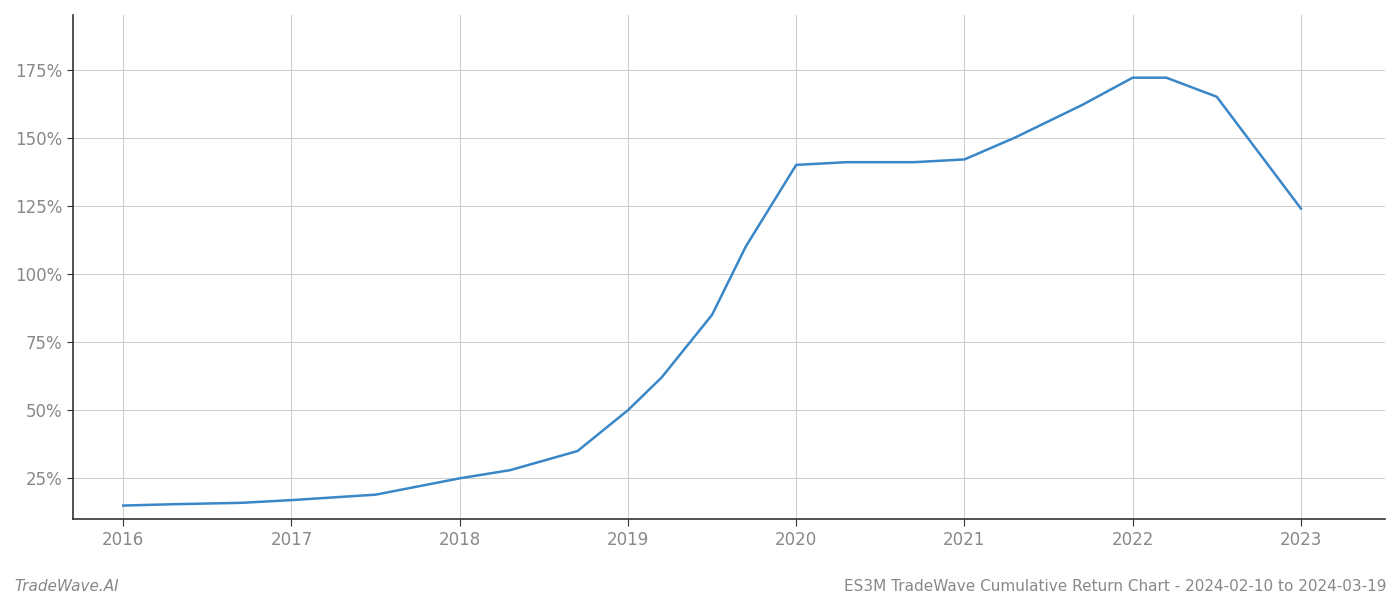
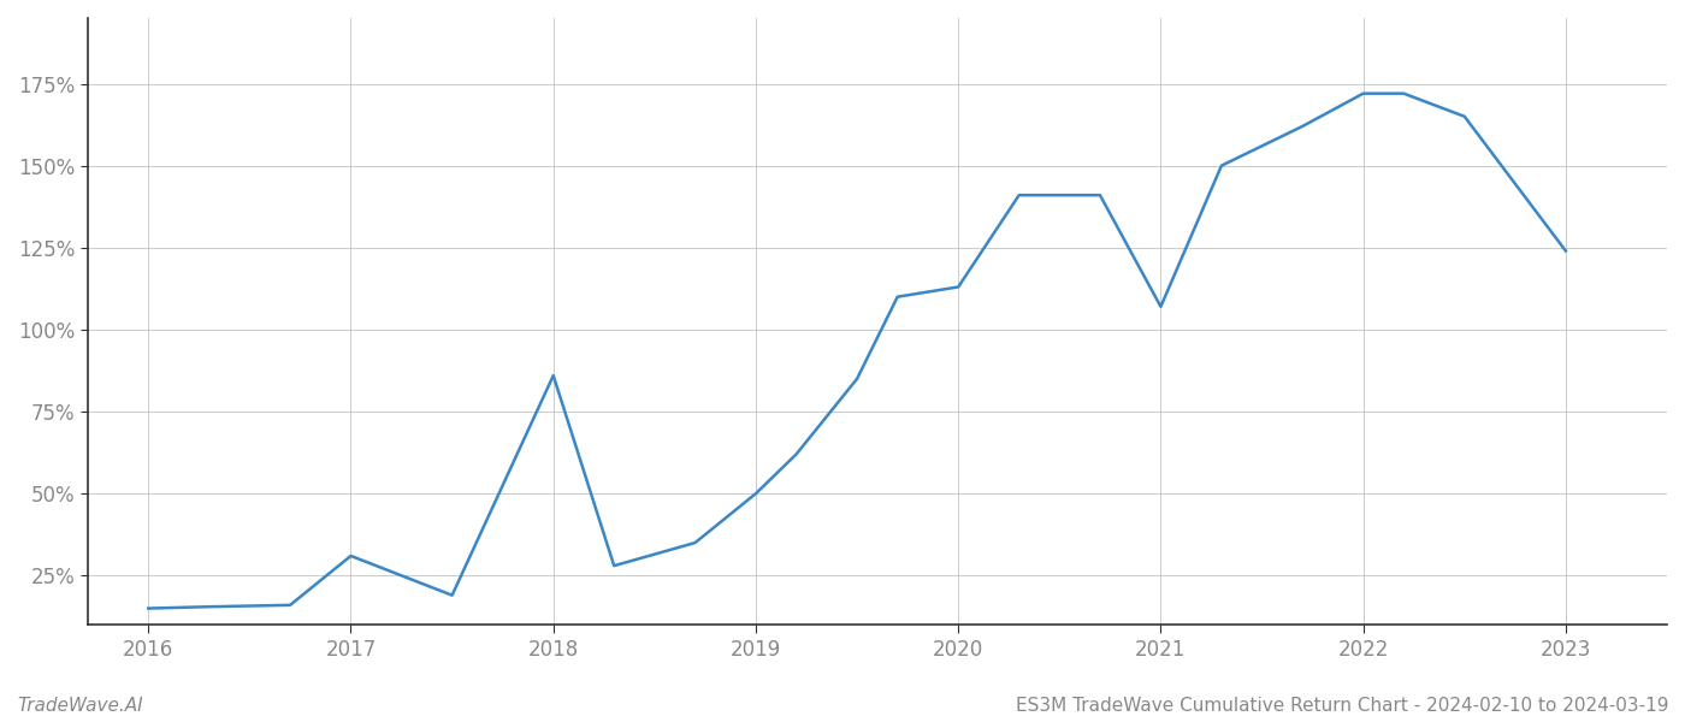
2017: 17.0% -> 31.0%
2018: 25.0% -> 86.0%
2020: 140.0% -> 113.0%
2021: 142.0% -> 107.0%
